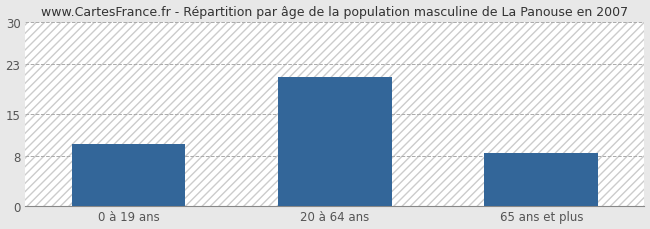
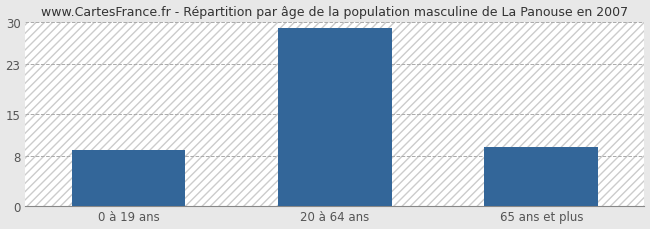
0 à 19 ans: 10.0 -> 9.0
20 à 64 ans: 21.0 -> 29.0
65 ans et plus: 8.6 -> 9.5
